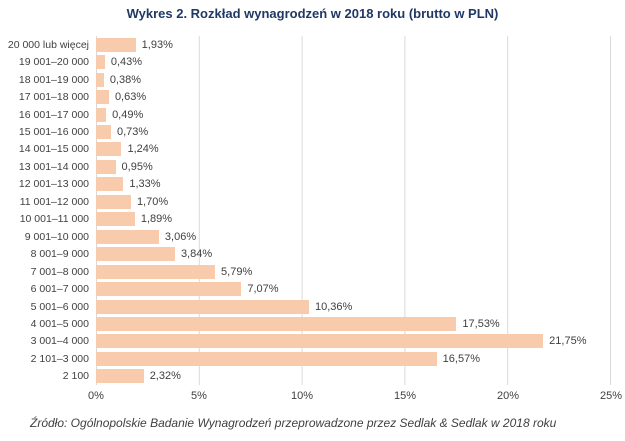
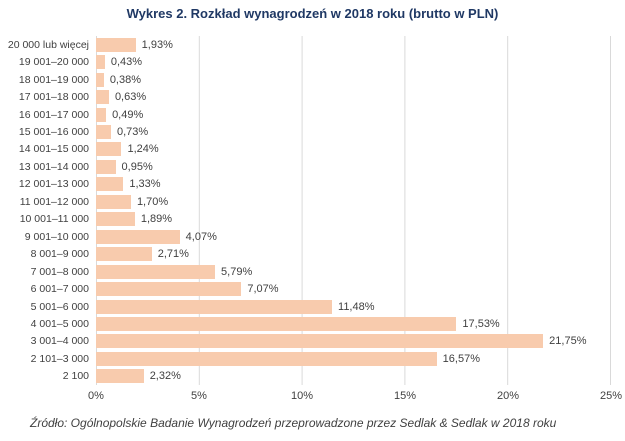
9 001–10 000: 3,06% -> 4,07%
8 001–9 000: 3,84% -> 2,71%
5 001–6 000: 10,36% -> 11,48%
